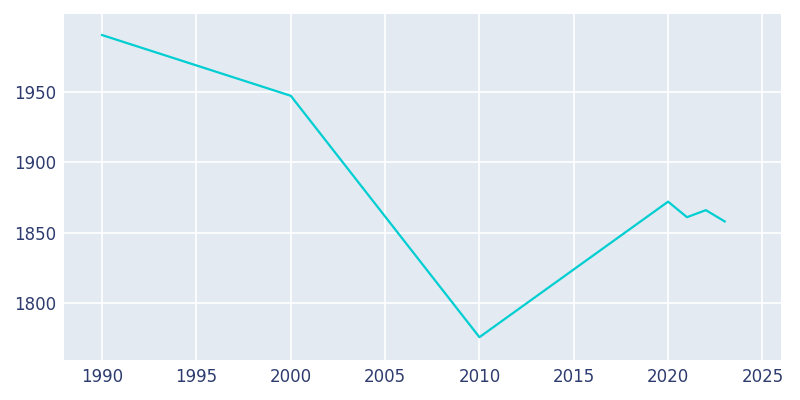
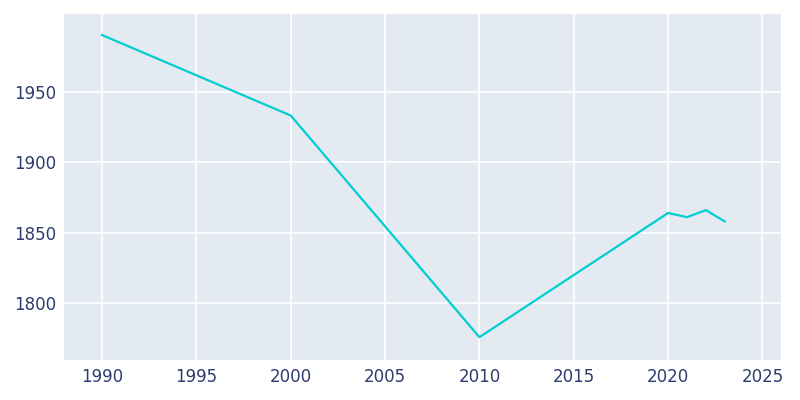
2000: 1947 -> 1933
2020: 1872 -> 1864
